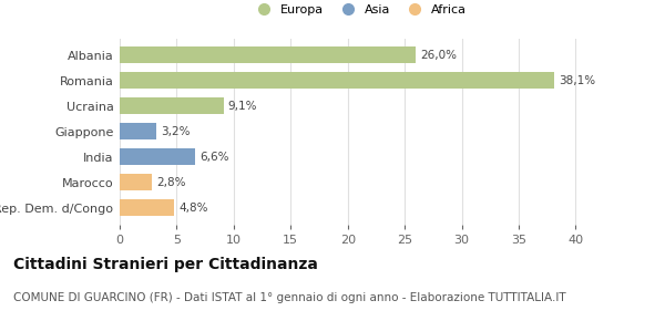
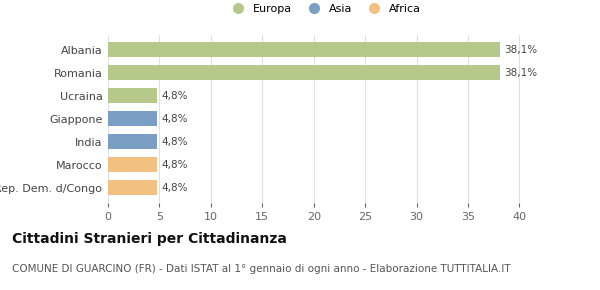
Albania: 26,0% -> 38,1%
Ucraina: 9,1% -> 4,8%
Giappone: 3,2% -> 4,8%
India: 6,6% -> 4,8%
Marocco: 2,8% -> 4,8%
